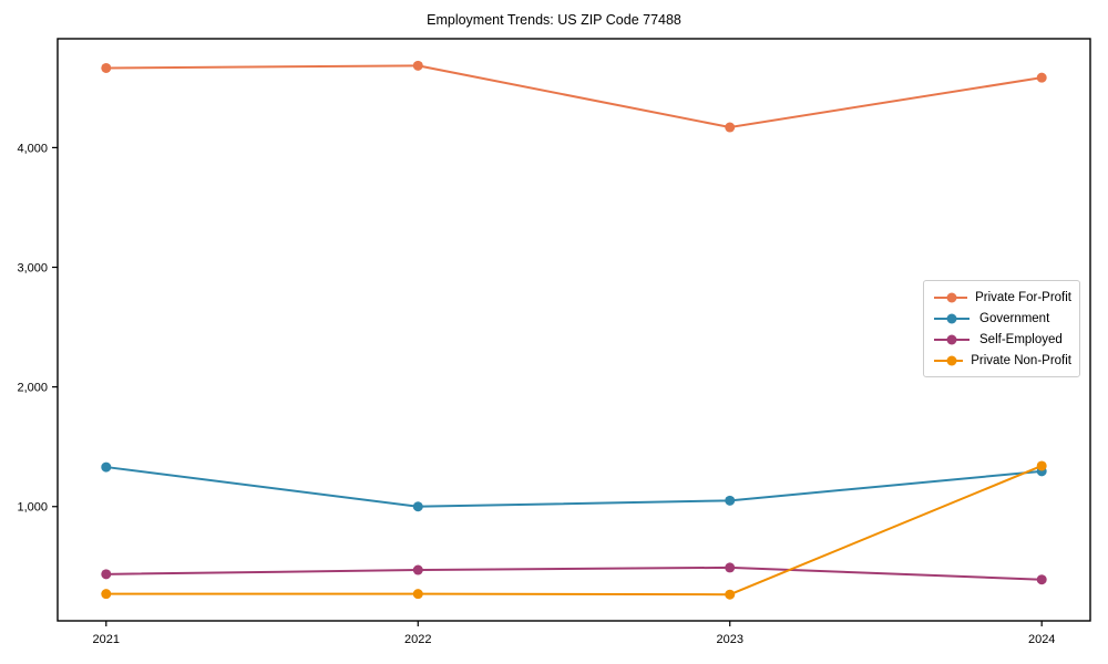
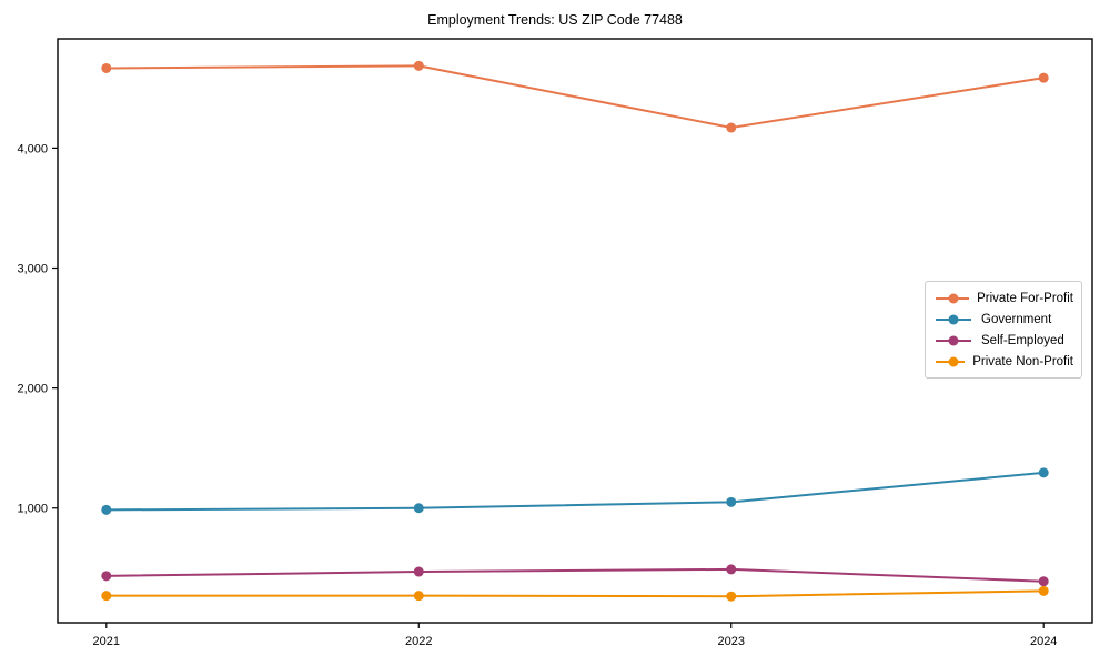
Government/2021: 1330 -> 980
Private Non-Profit/2024: 1340 -> 310
